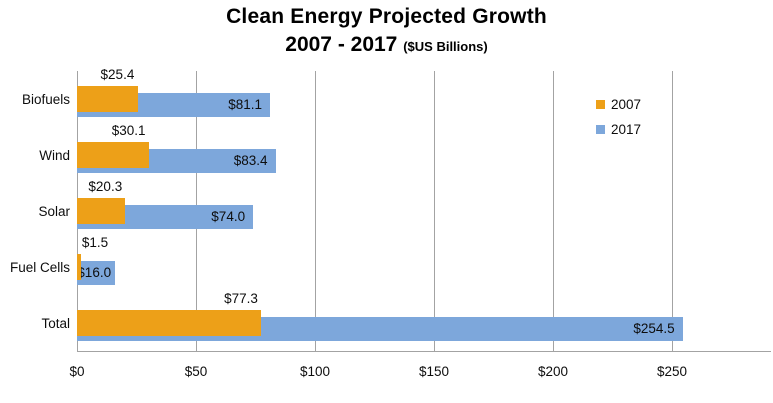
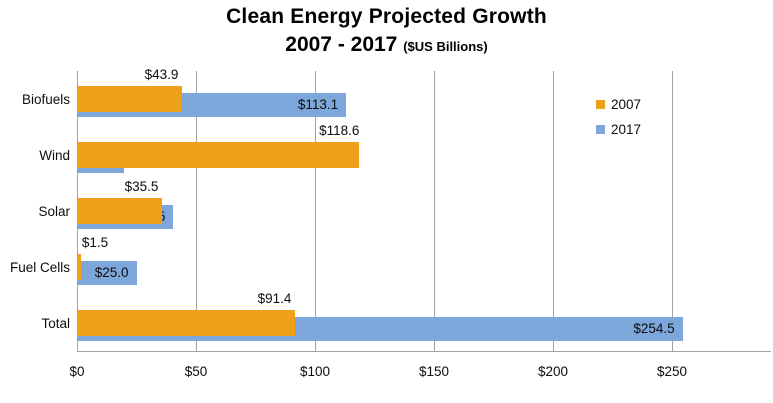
2007/Biofuels: $25.4 -> $43.9
2017/Biofuels: $81.1 -> $113.1
2007/Wind: $30.1 -> $118.6
2017/Wind: $83.4 -> $19.8
2007/Solar: $20.3 -> $35.5
2017/Solar: $74.0 -> $40.5
2017/Fuel Cells: $16.0 -> $25.0
2007/Total: $77.3 -> $91.4
